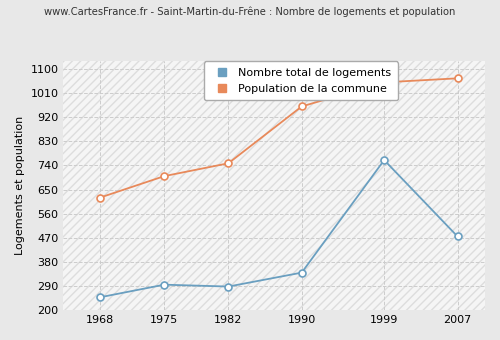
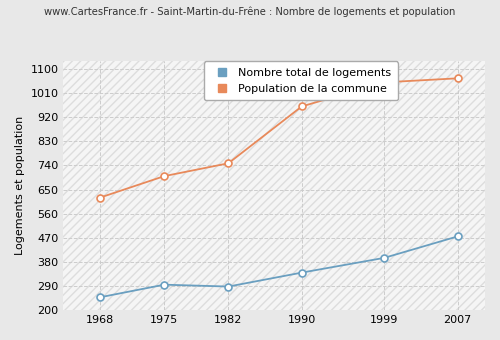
Nombre total de logements/1999: 760 -> 395
